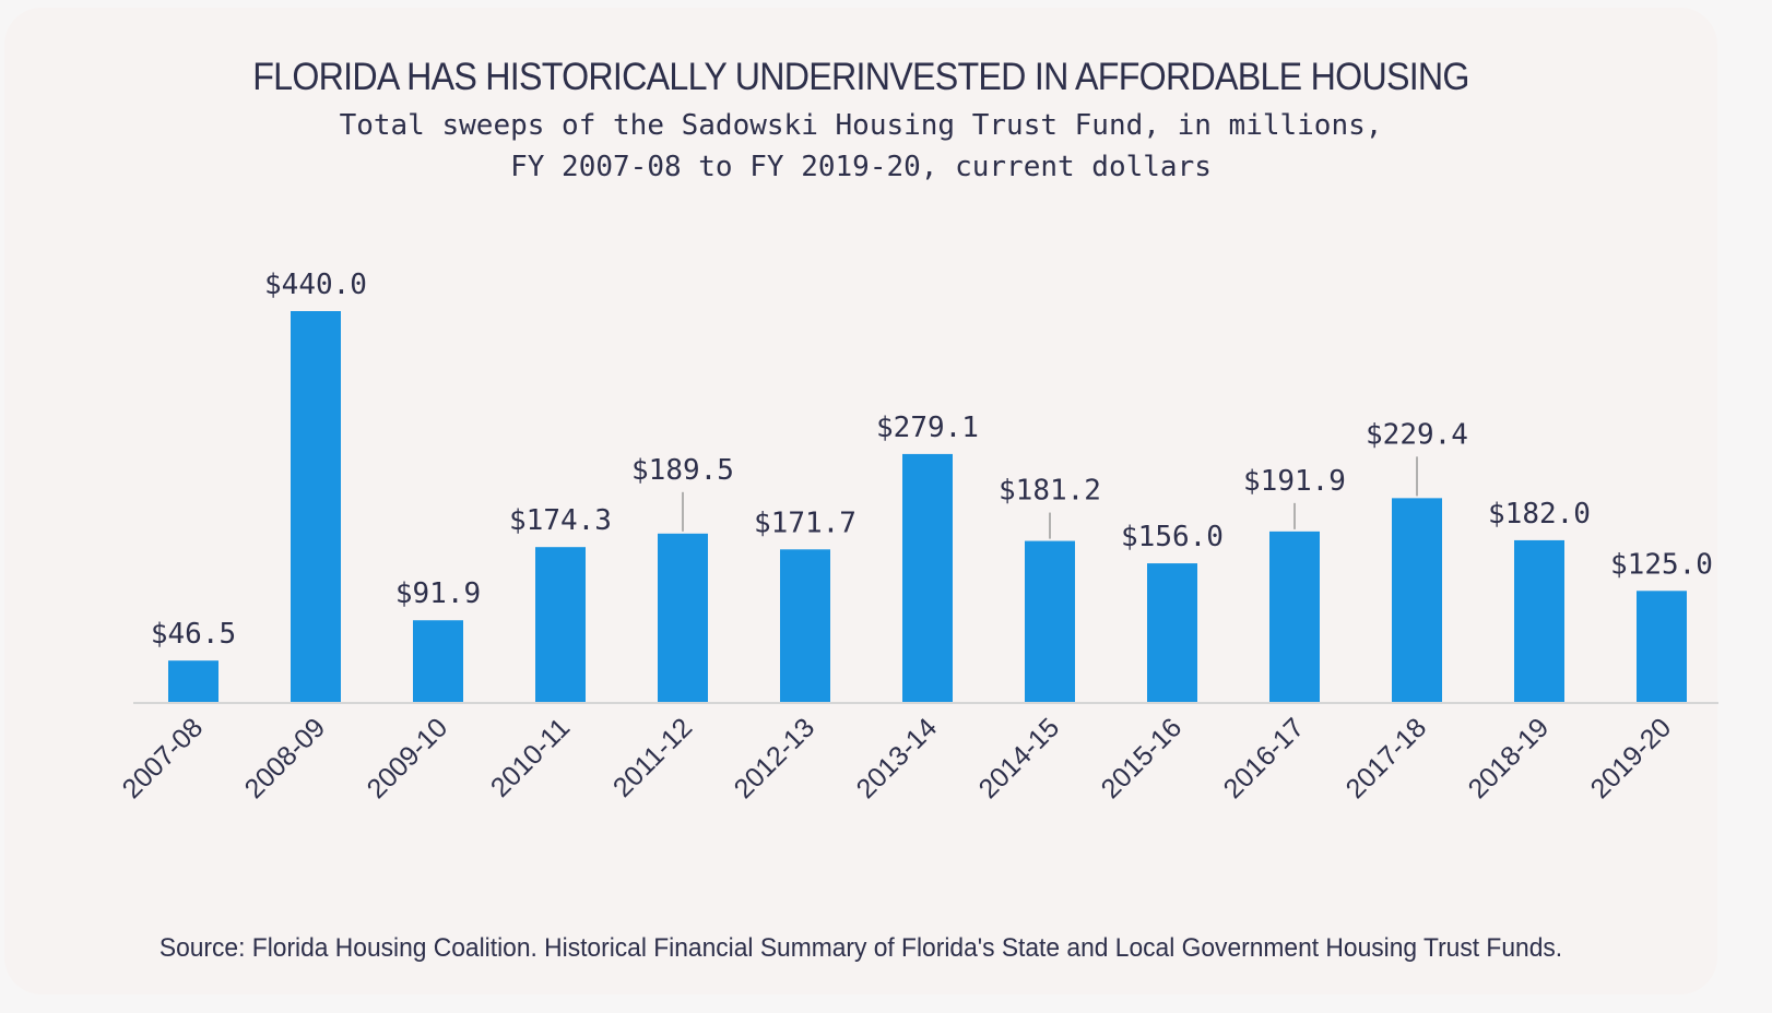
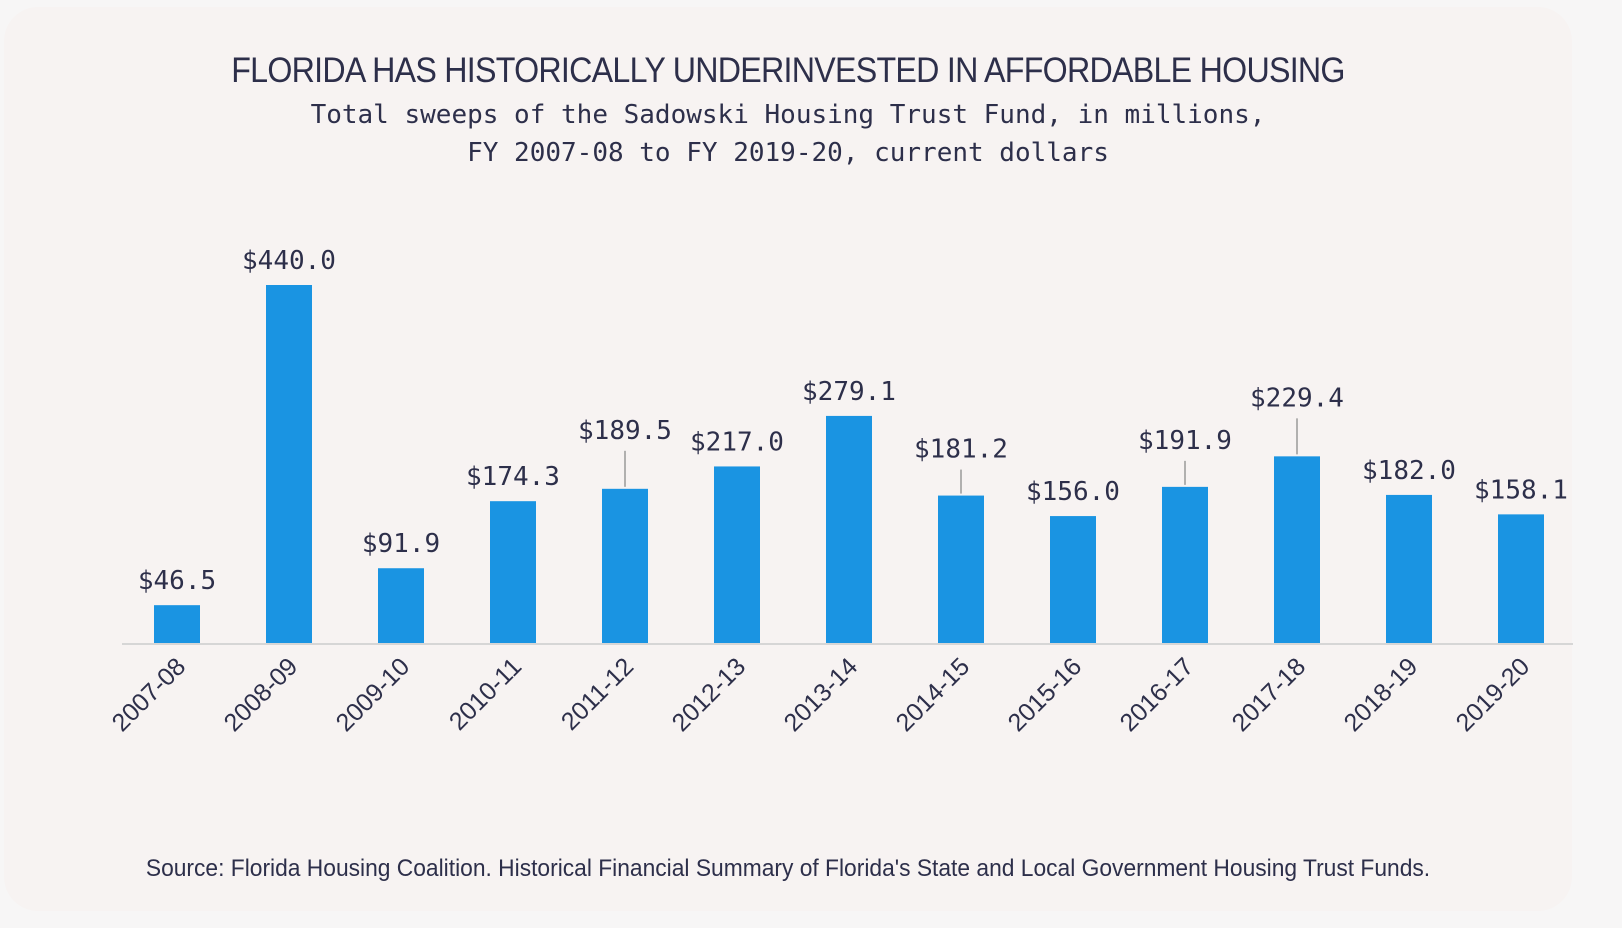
2012-13: $171.7 -> $217.0
2019-20: $125.0 -> $158.1
